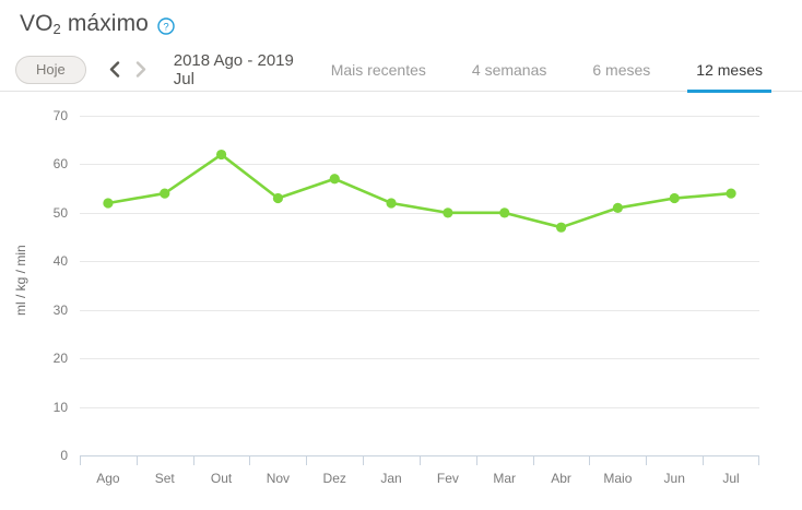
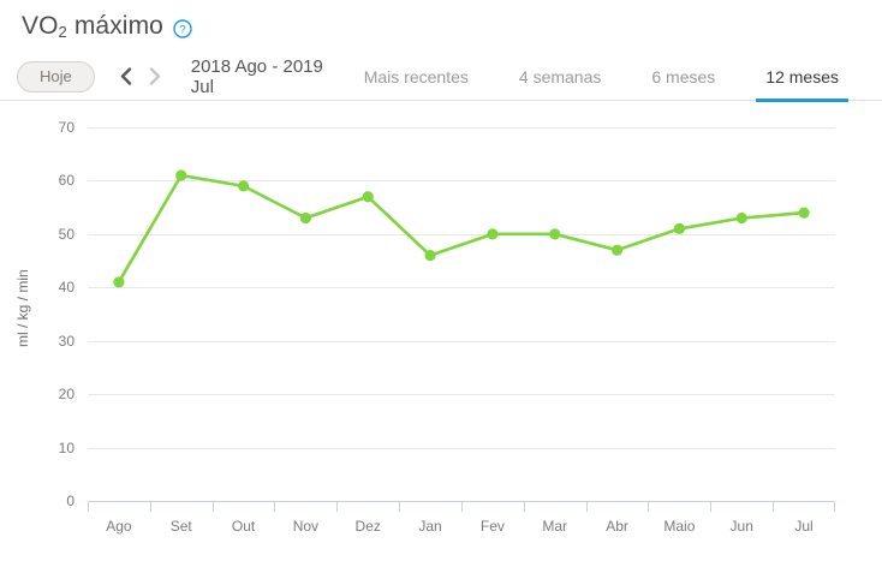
Ago: 52 -> 41
Set: 54 -> 61
Out: 62 -> 59
Jan: 52 -> 46
